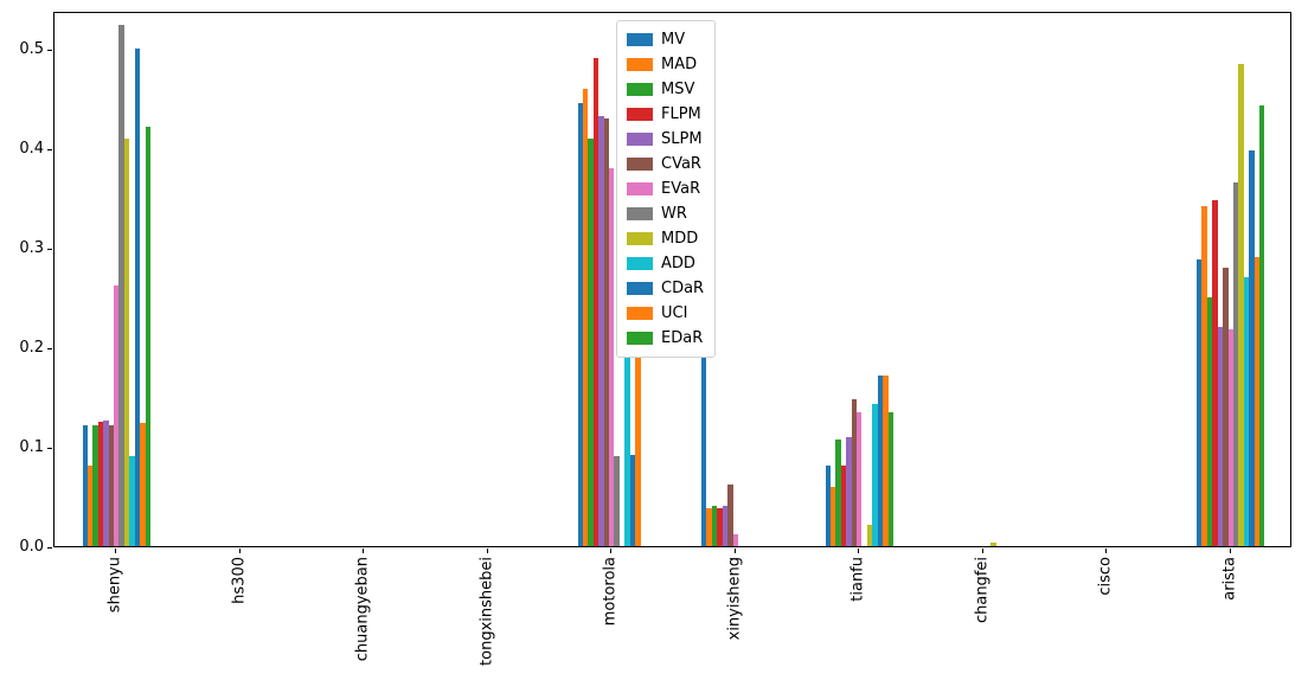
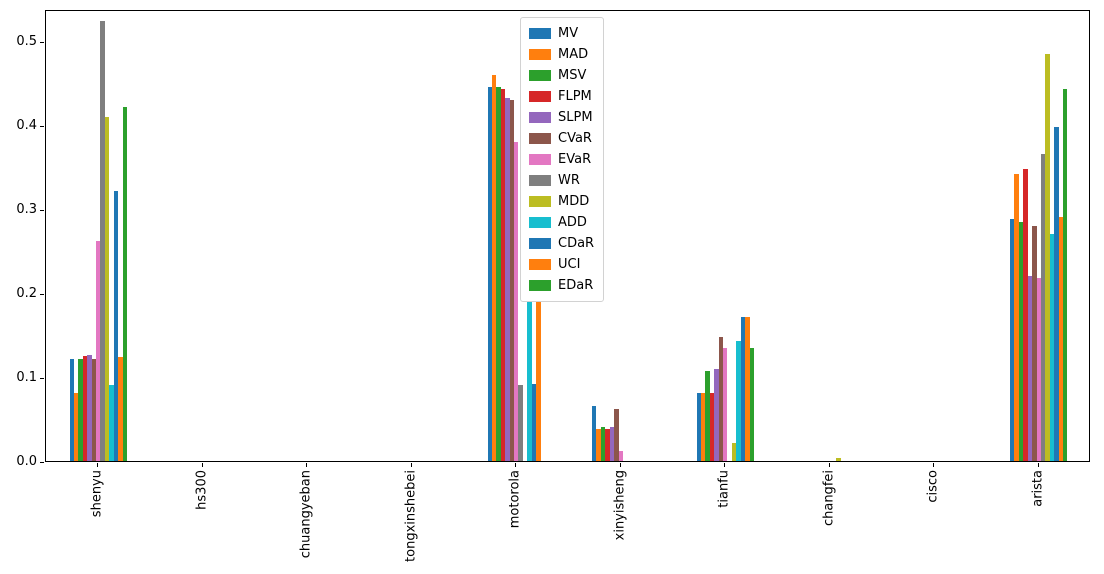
CDaR/shenyu: 0.50 -> 0.32
MSV/motorola: 0.41 -> 0.45
FLPM/motorola: 0.49 -> 0.44
MV/xinyisheng: 0.20 -> 0.07
MAD/tianfu: 0.06 -> 0.08
MSV/arista: 0.25 -> 0.28
